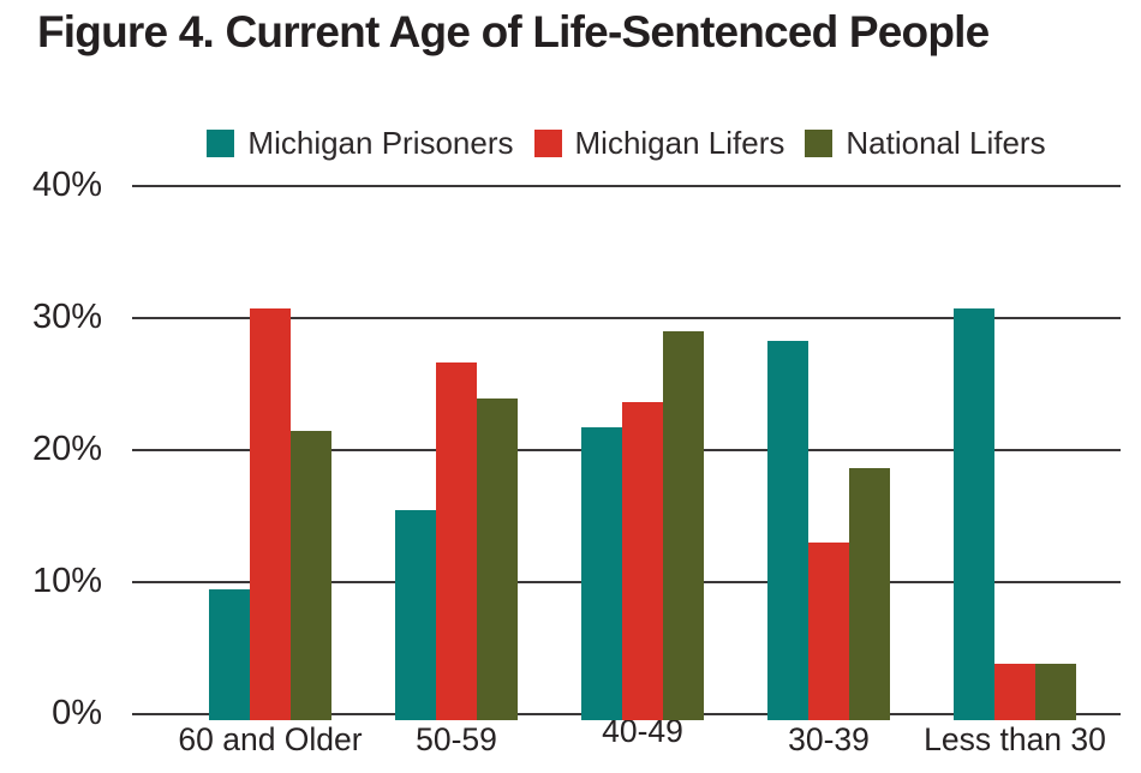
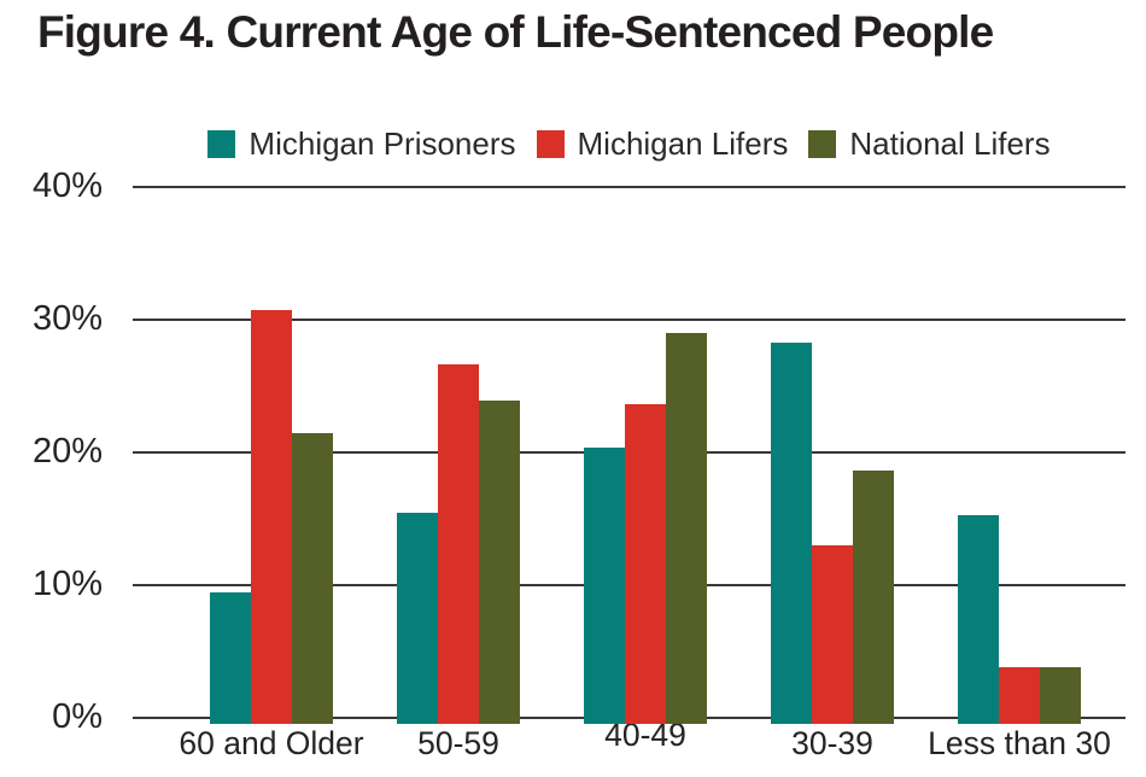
Michigan Prisoners/40-49: 21.7% -> 20.4%
Michigan Prisoners/Less than 30: 30.7% -> 15.3%
